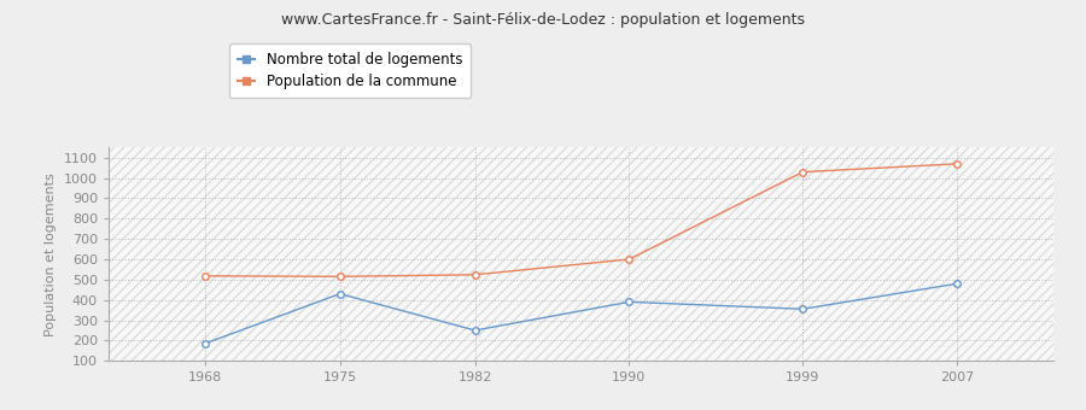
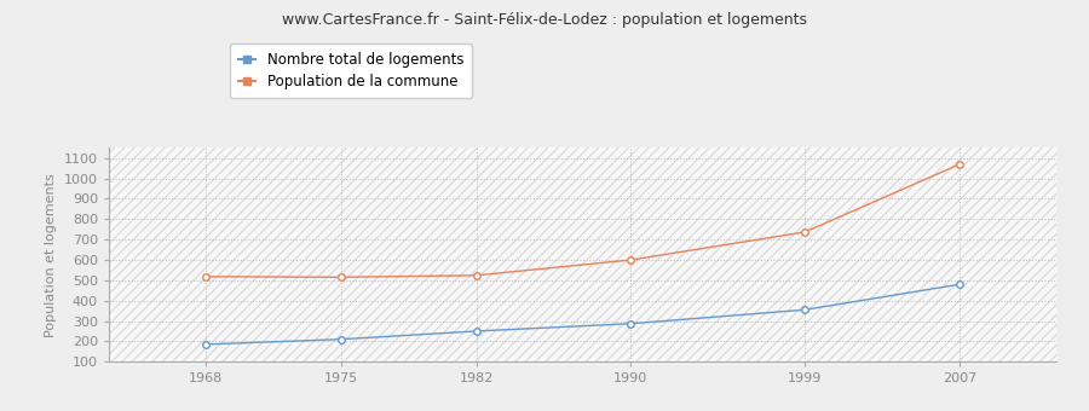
Nombre total de logements/1975: 430 -> 210
Nombre total de logements/1990: 390 -> 290
Population de la commune/1999: 1030 -> 740
